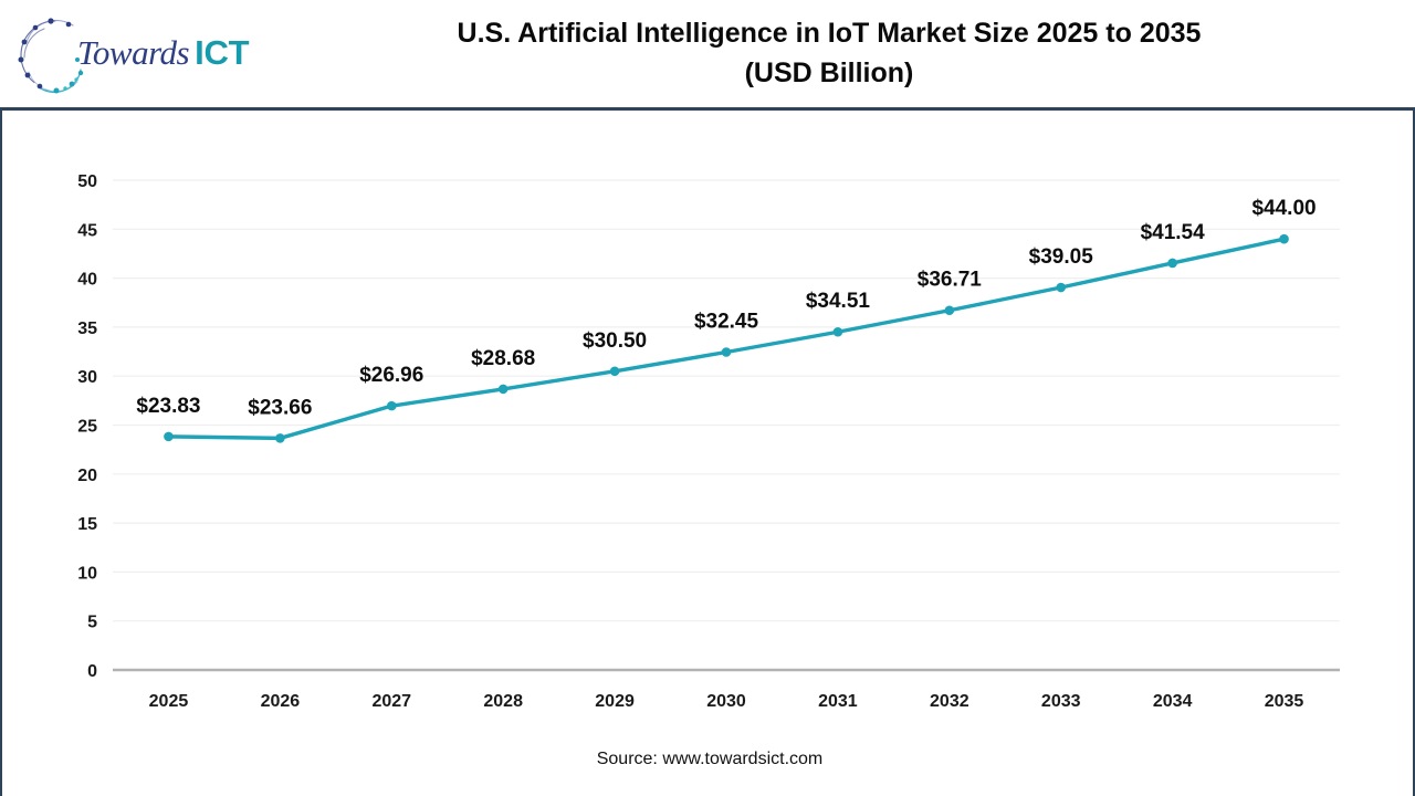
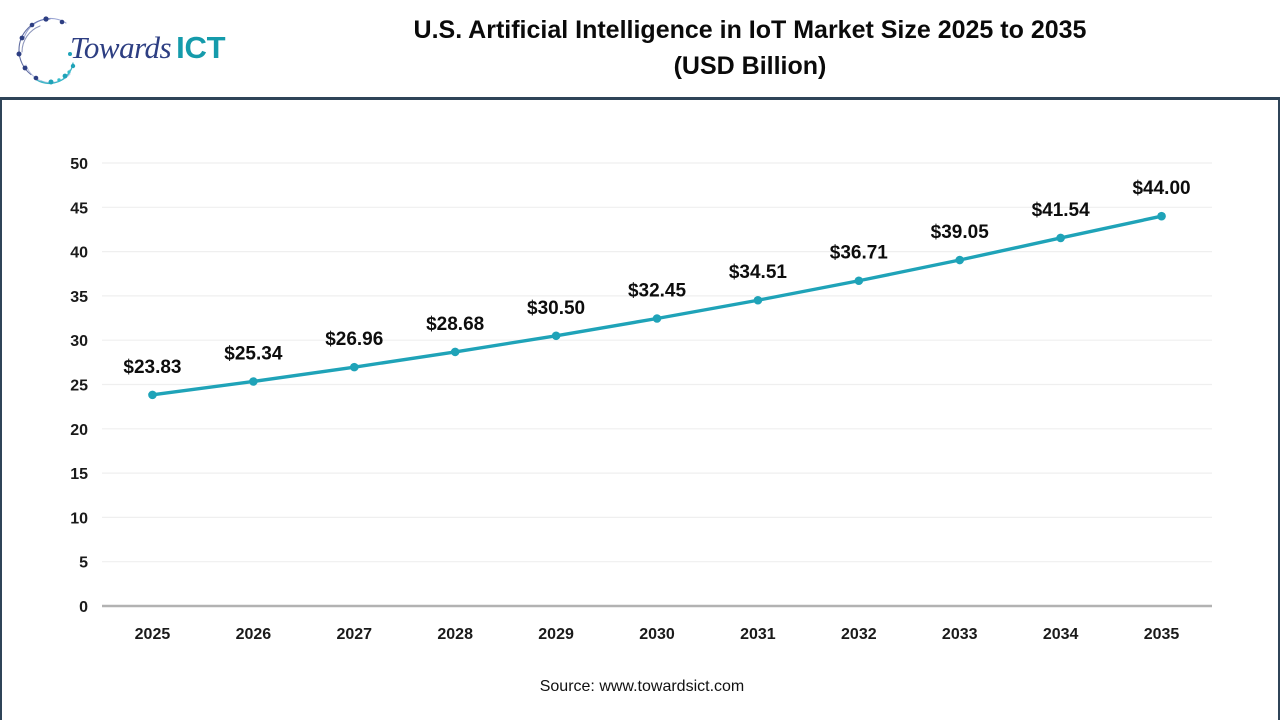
2026: $23.66 -> $25.34
